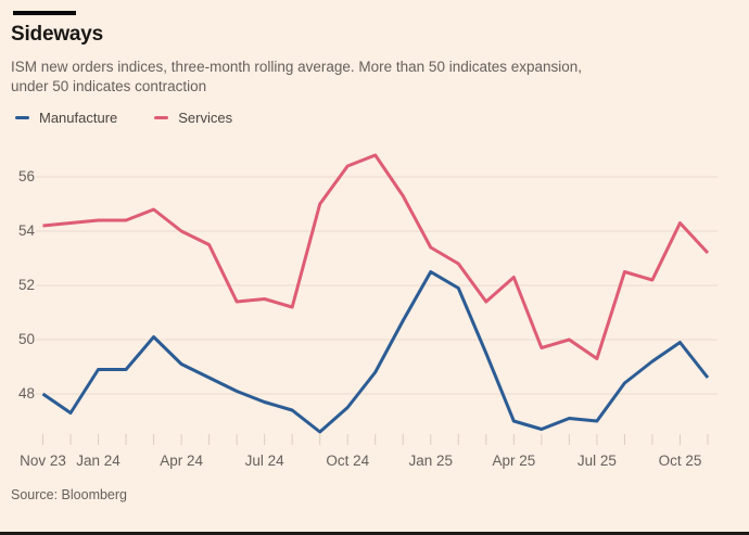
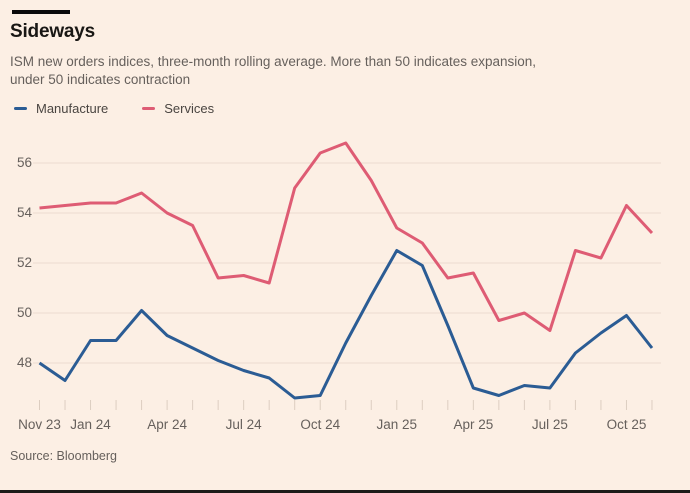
Manufacture/Oct 24: 47.5 -> 46.7
Services/Apr 25: 52.3 -> 51.6
